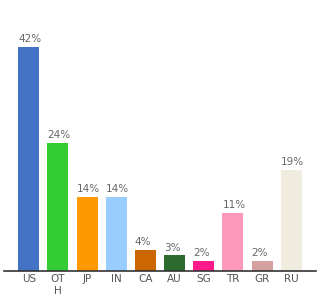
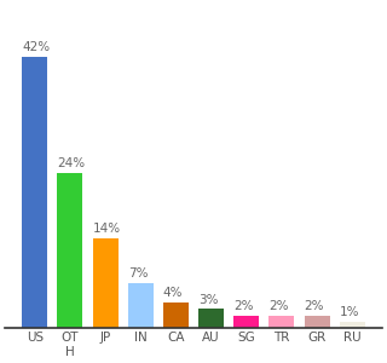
IN: 14% -> 7%
TR: 11% -> 2%
RU: 19% -> 1%
